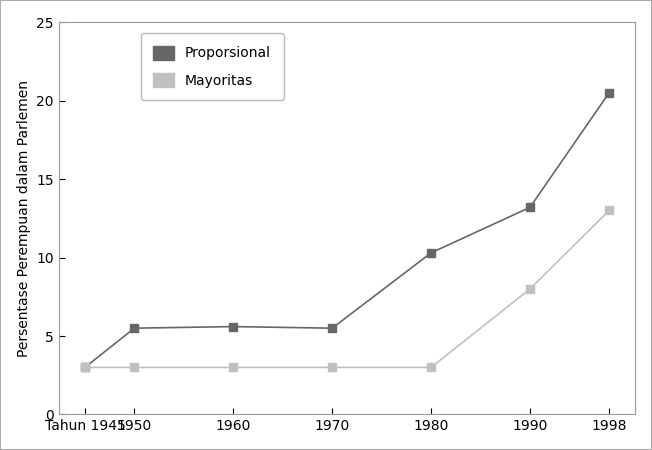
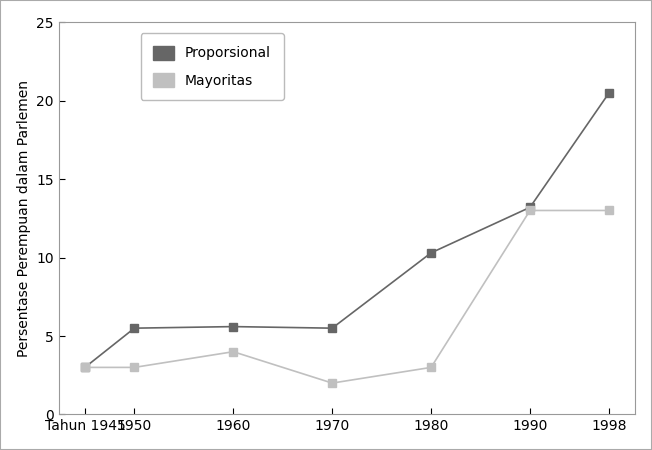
Mayoritas/1960: 3 -> 4
Mayoritas/1970: 3 -> 2
Mayoritas/1990: 8 -> 13
